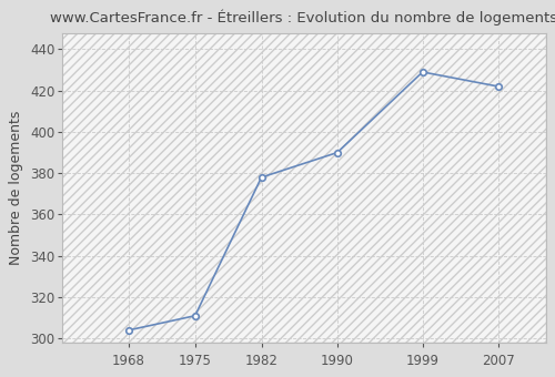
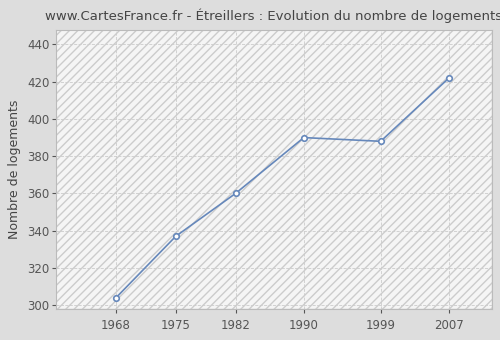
1975: 311 -> 337
1982: 378 -> 360
1999: 429 -> 388
